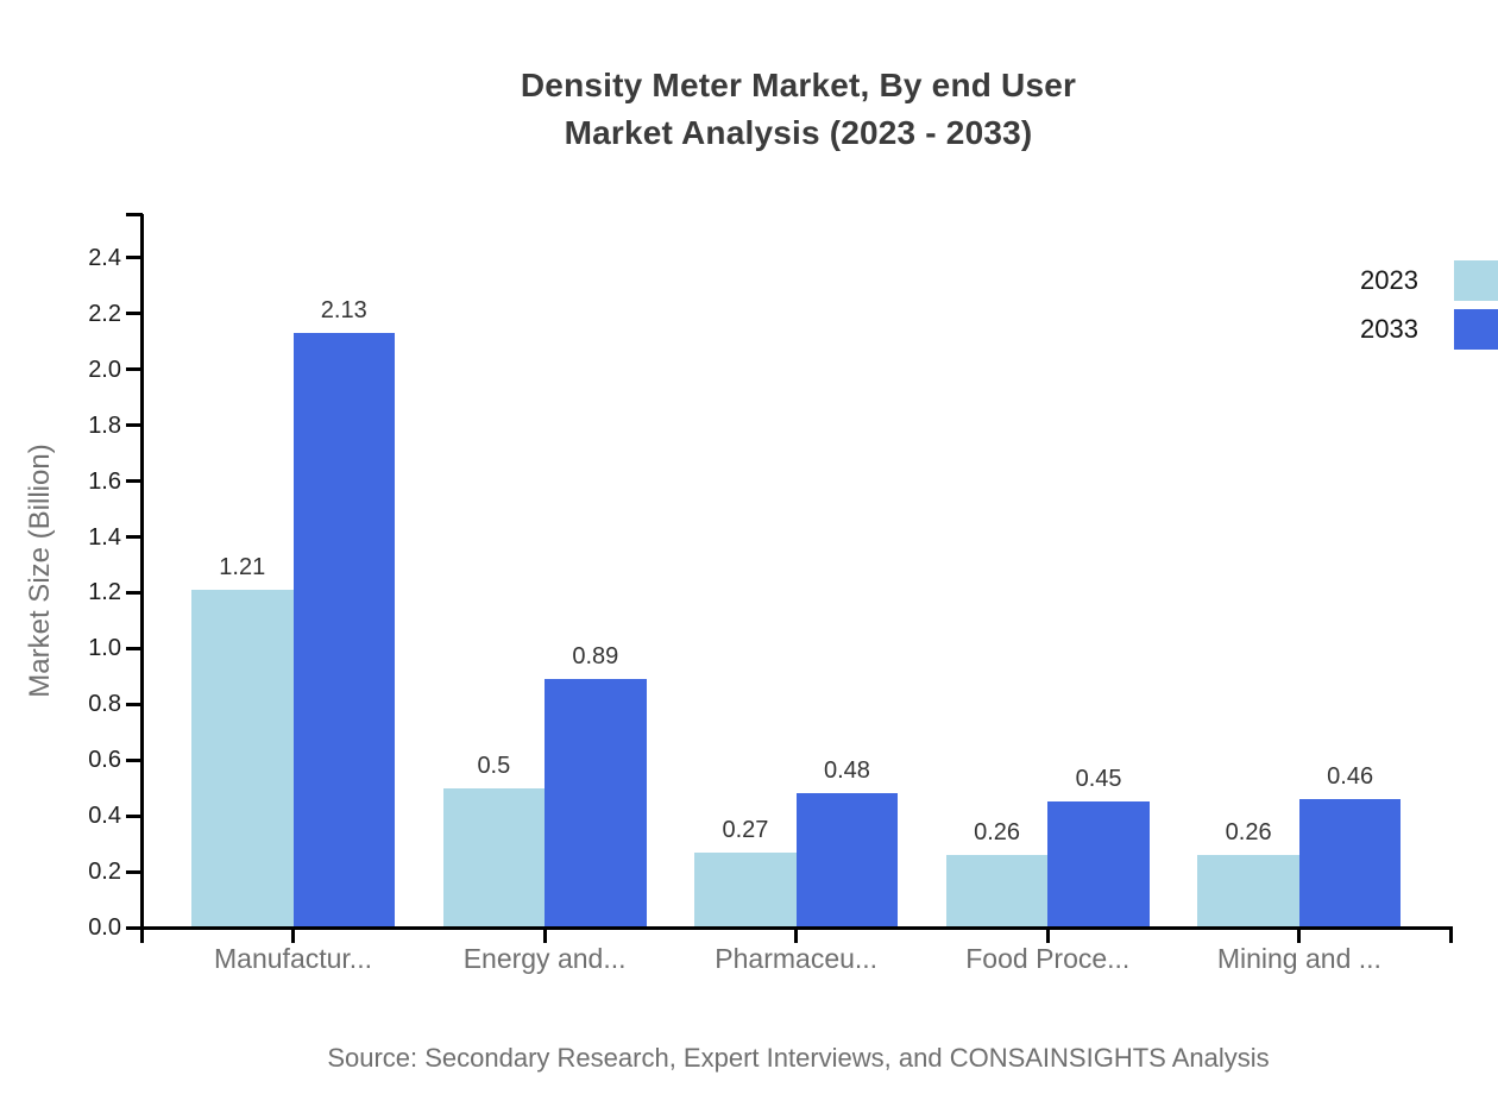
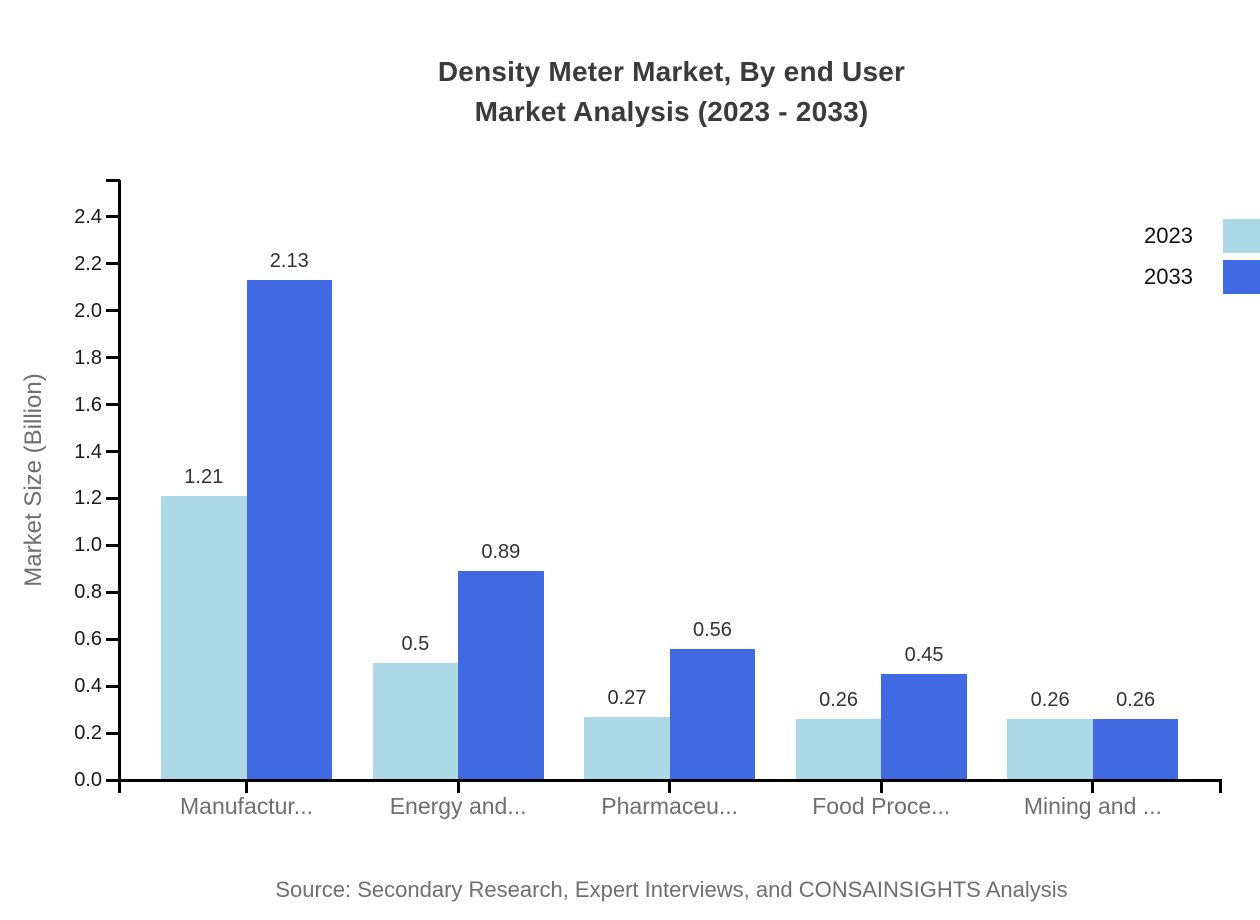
2033/Pharmaceu...: 0.48 -> 0.56
2033/Mining and ...: 0.46 -> 0.26
